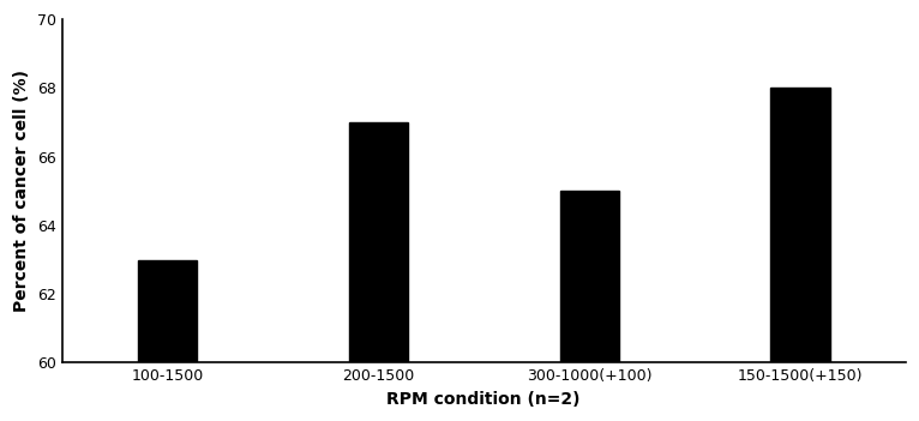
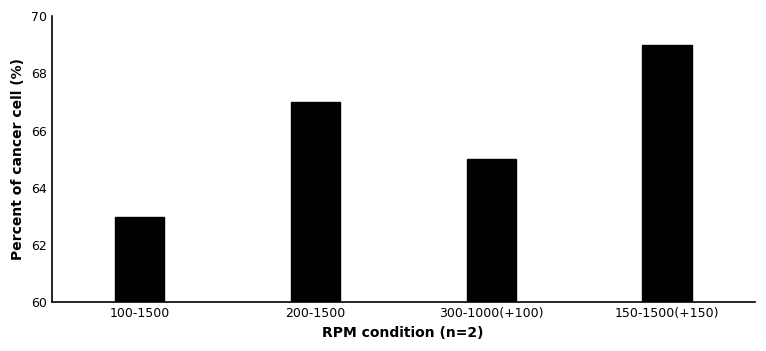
150-1500(+150): 68 -> 69
